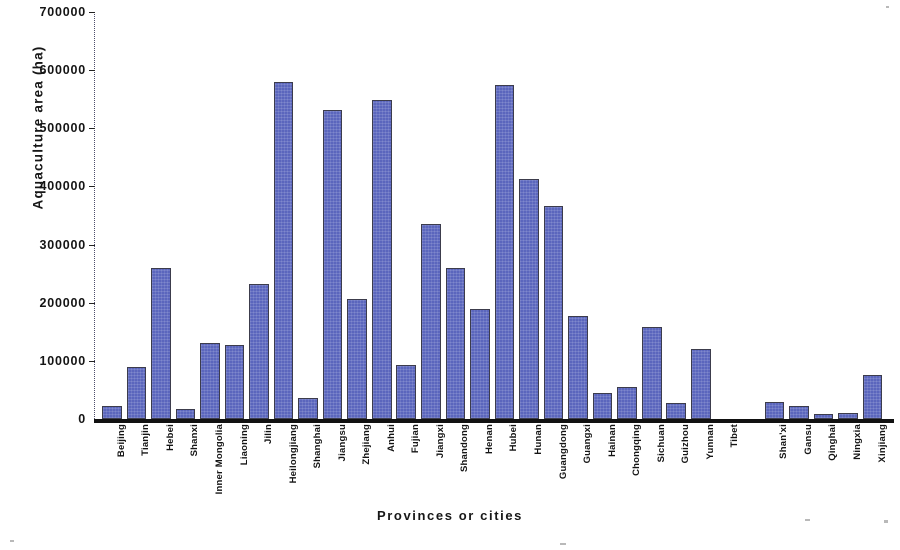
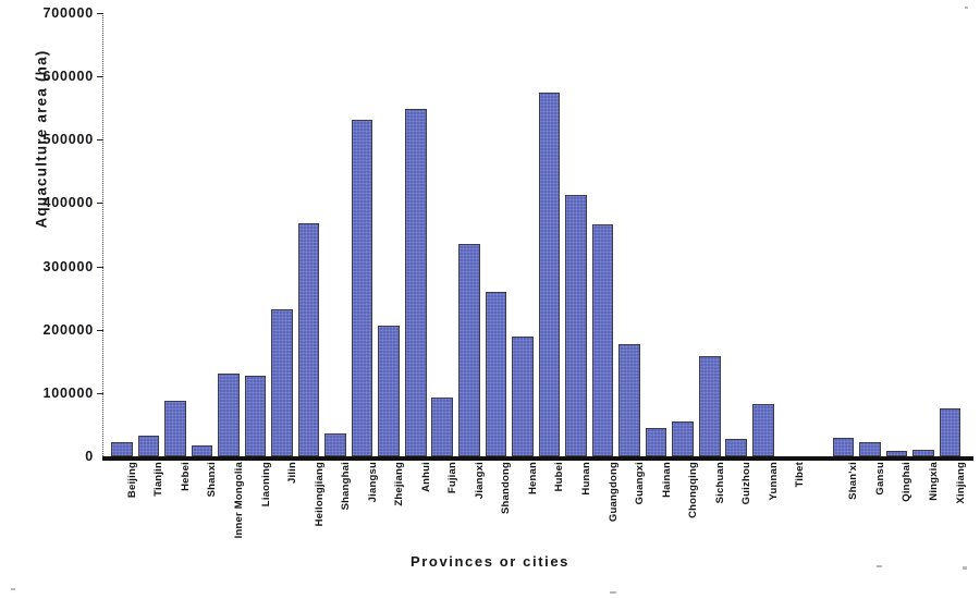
Tianjin: 90000 -> 30000
Hebei: 260000 -> 90000
Heilongjiang: 580000 -> 370000
Yunnan: 120000 -> 80000
